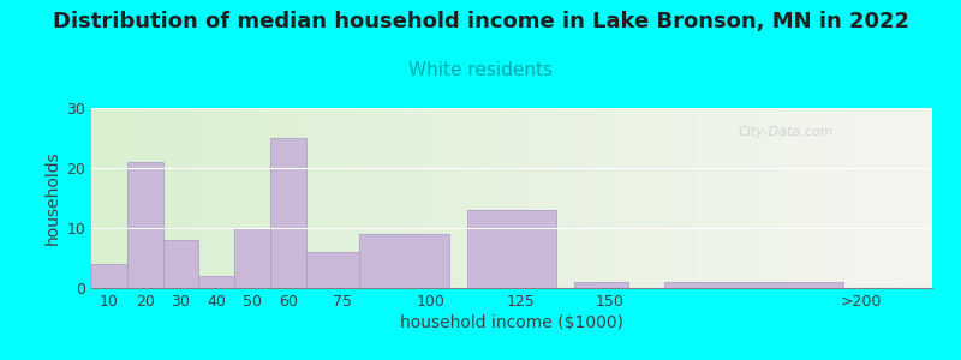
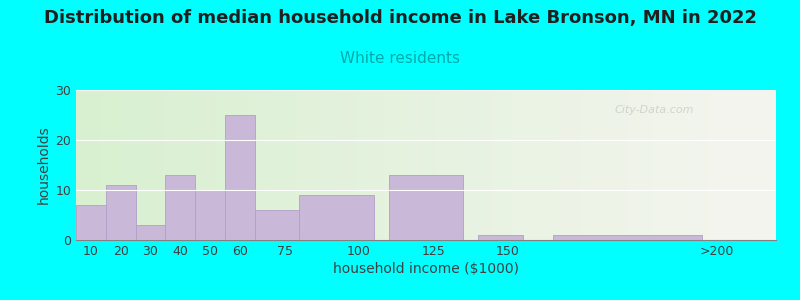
10: 4 -> 7
20: 21 -> 11
30: 8 -> 3
40: 2 -> 13
